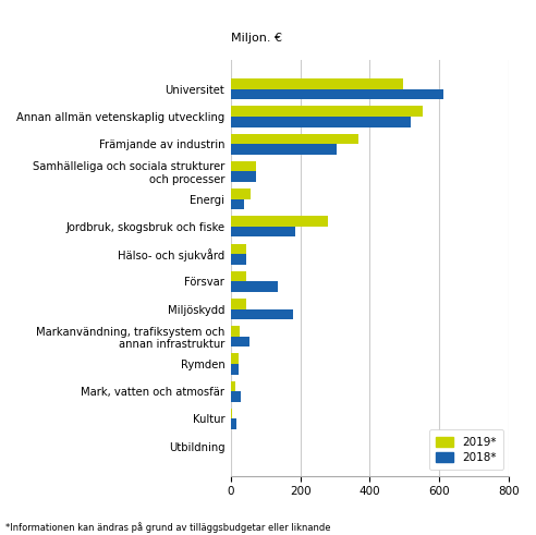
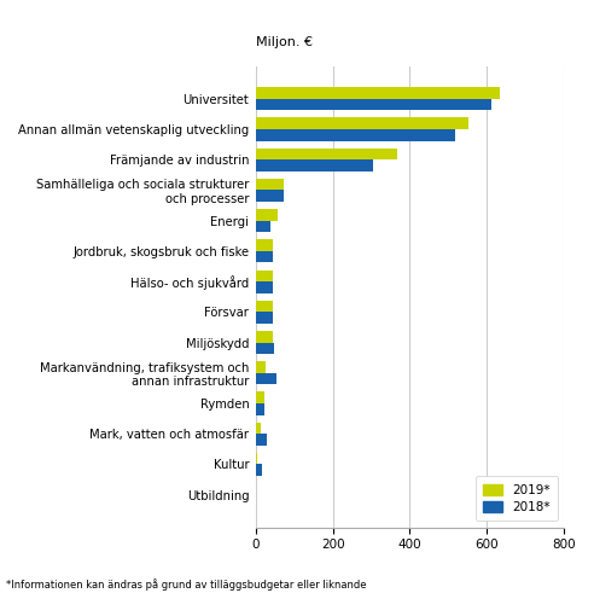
2019*/Universitet: 495 -> 633
2019*/Jordbruk, skogsbruk och fiske: 280 -> 46
2018*/Jordbruk, skogsbruk och fiske: 185 -> 46
2018*/Försvar: 135 -> 44
2018*/Miljöskydd: 180 -> 49
